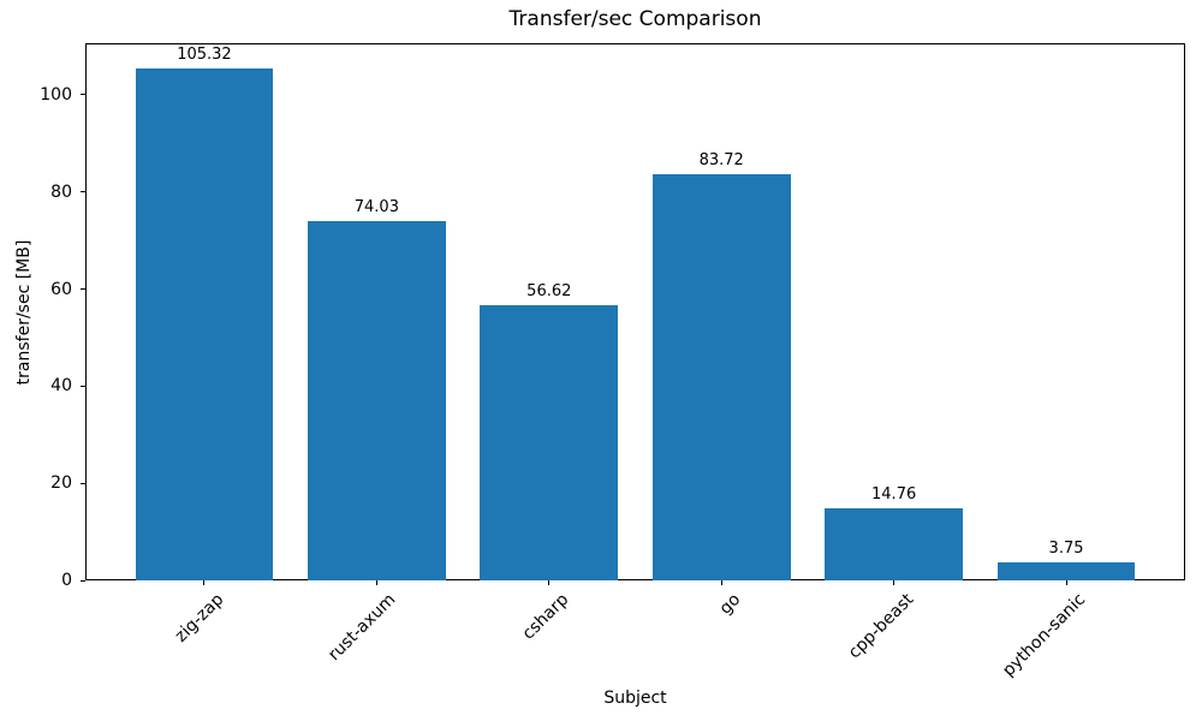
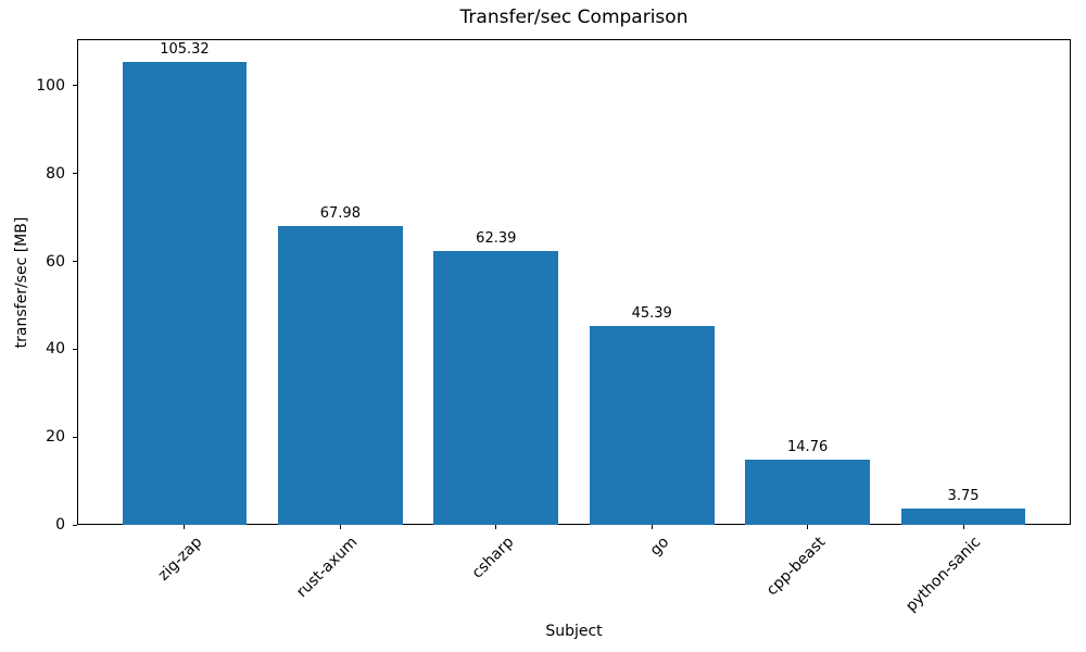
rust-axum: 74.03 -> 67.98
csharp: 56.62 -> 62.39
go: 83.72 -> 45.39
